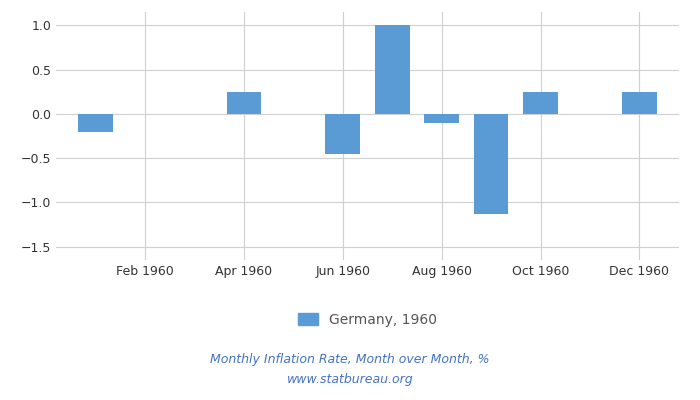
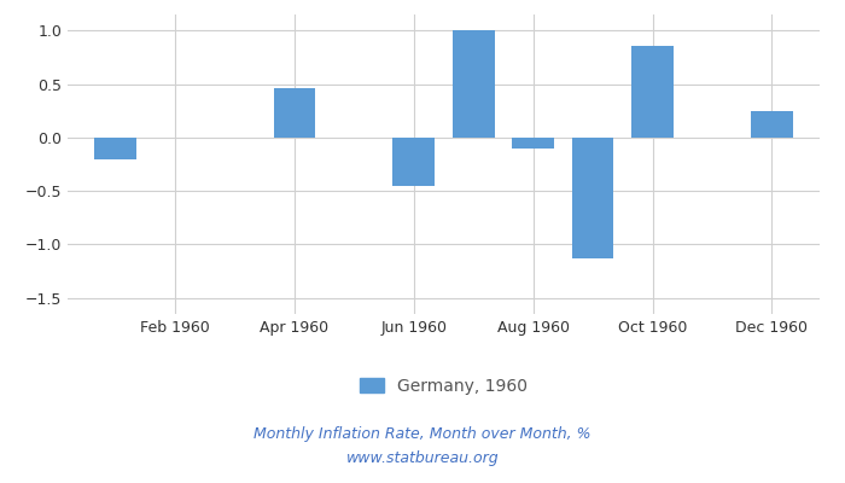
Apr 1960: 0.25 -> 0.46
Oct 1960: 0.25 -> 0.86
